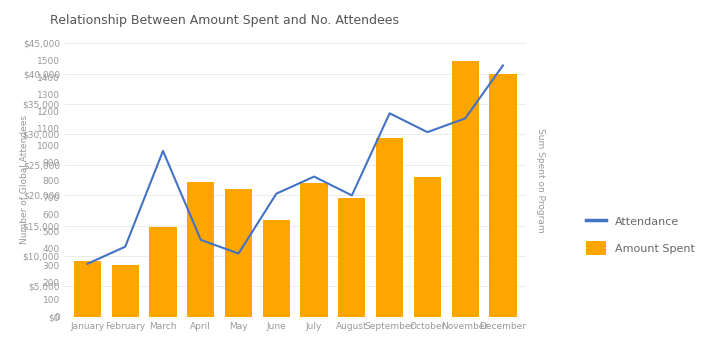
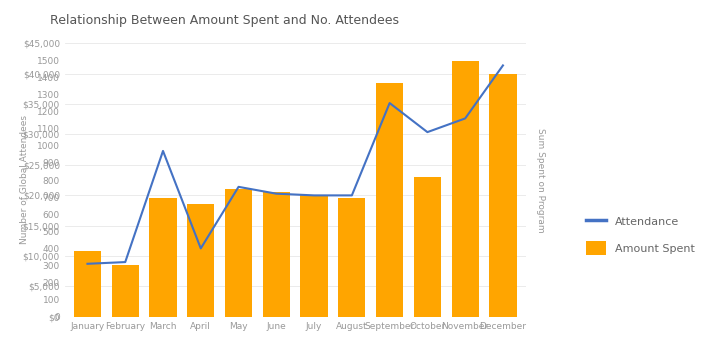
Amount Spent/January: $9,200 -> $10,800
Attendance/February: 410 -> 320
Amount Spent/March: $14,800 -> $19,500
Attendance/April: 450 -> 400
Amount Spent/April: $22,200 -> $18,500
Attendance/May: 370 -> 760
Amount Spent/June: $16,000 -> $20,500
Attendance/July: 820 -> 710
Amount Spent/July: $22,000 -> $20,000
Attendance/September: 1190 -> 1250
Amount Spent/September: $29,400 -> $38,500
